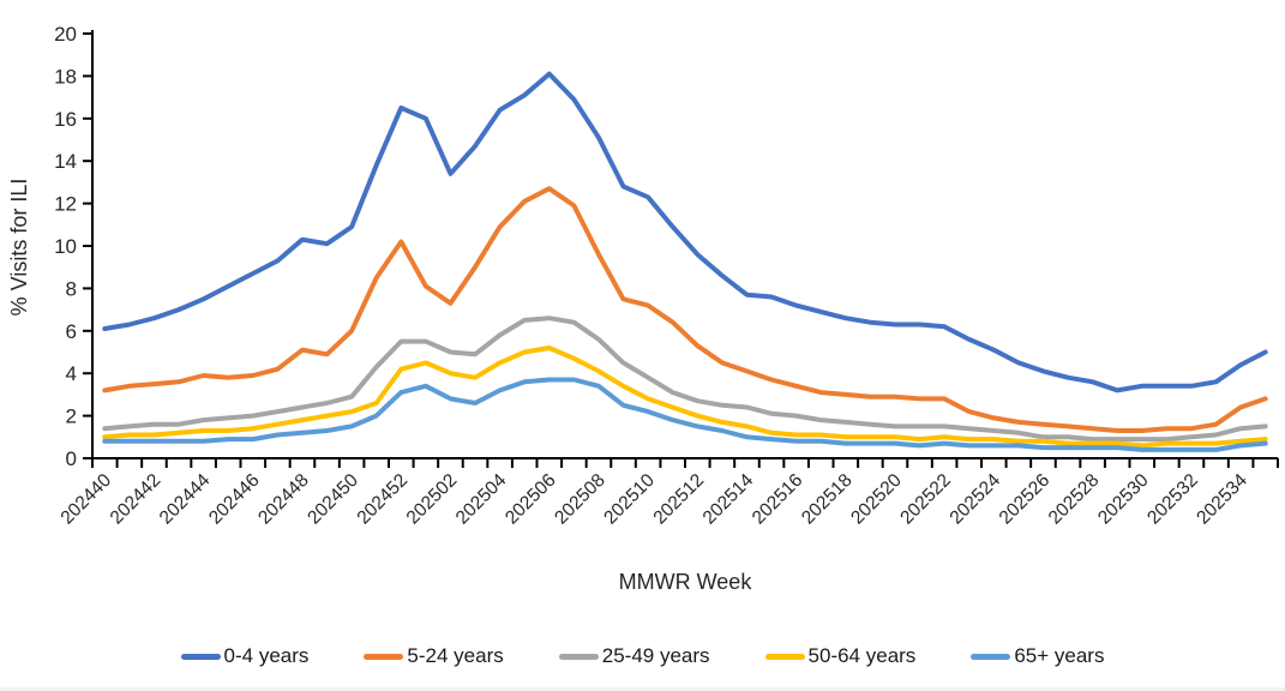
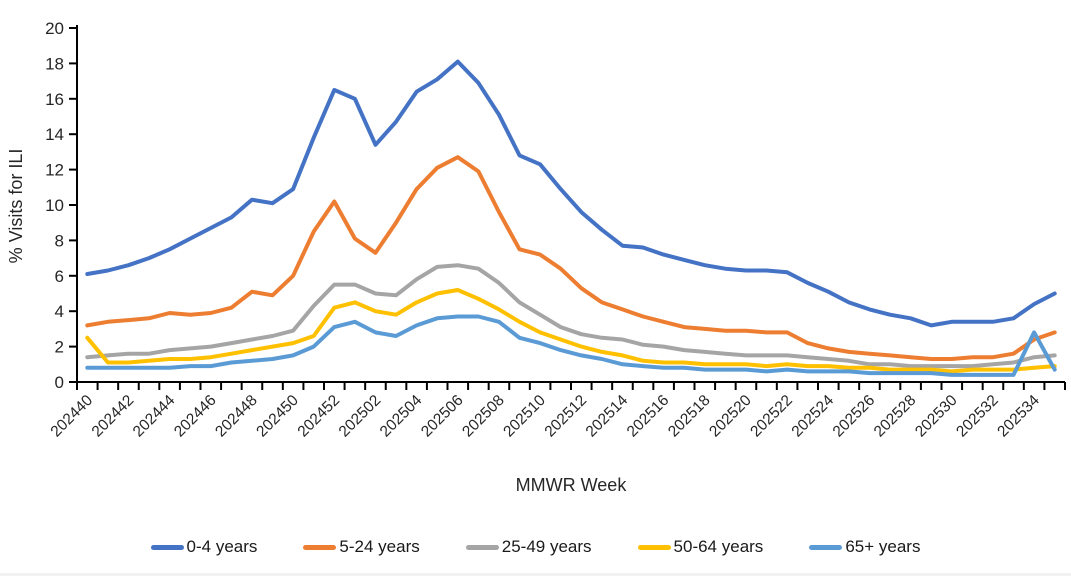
50-64 years/202440: 1.0 -> 2.5
65+ years/202534: 0.6 -> 2.8
